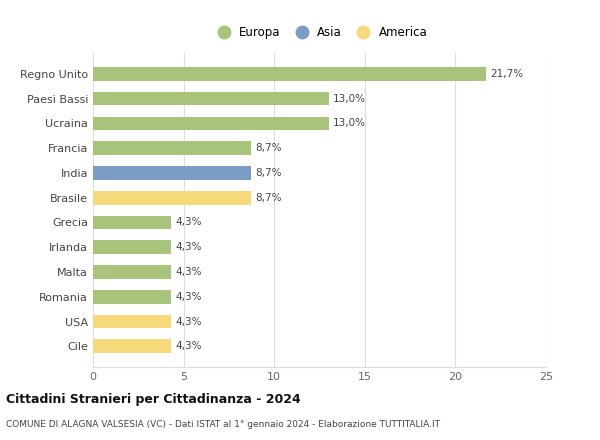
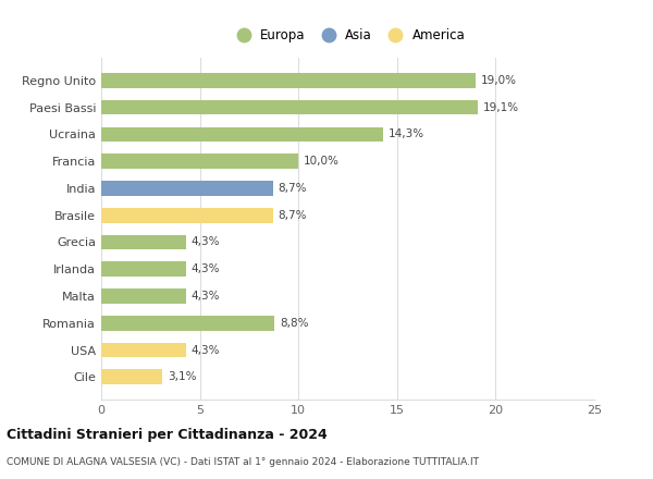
Regno Unito: 21,7% -> 19,0%
Paesi Bassi: 13,0% -> 19,1%
Ucraina: 13,0% -> 14,3%
Francia: 8,7% -> 10,0%
Romania: 4,3% -> 8,8%
Cile: 4,3% -> 3,1%
